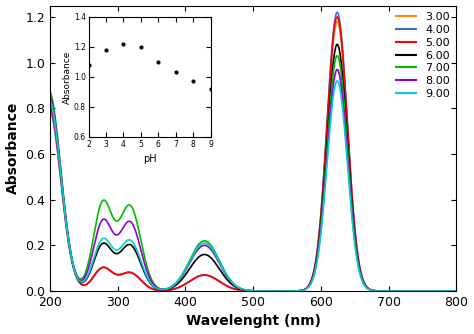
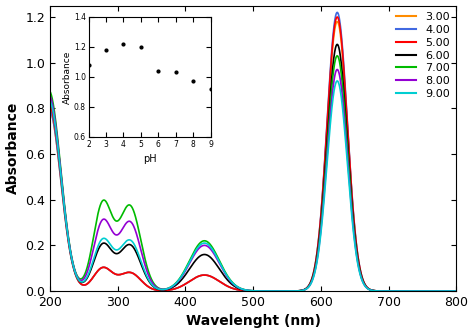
6: 1.10 -> 1.04
